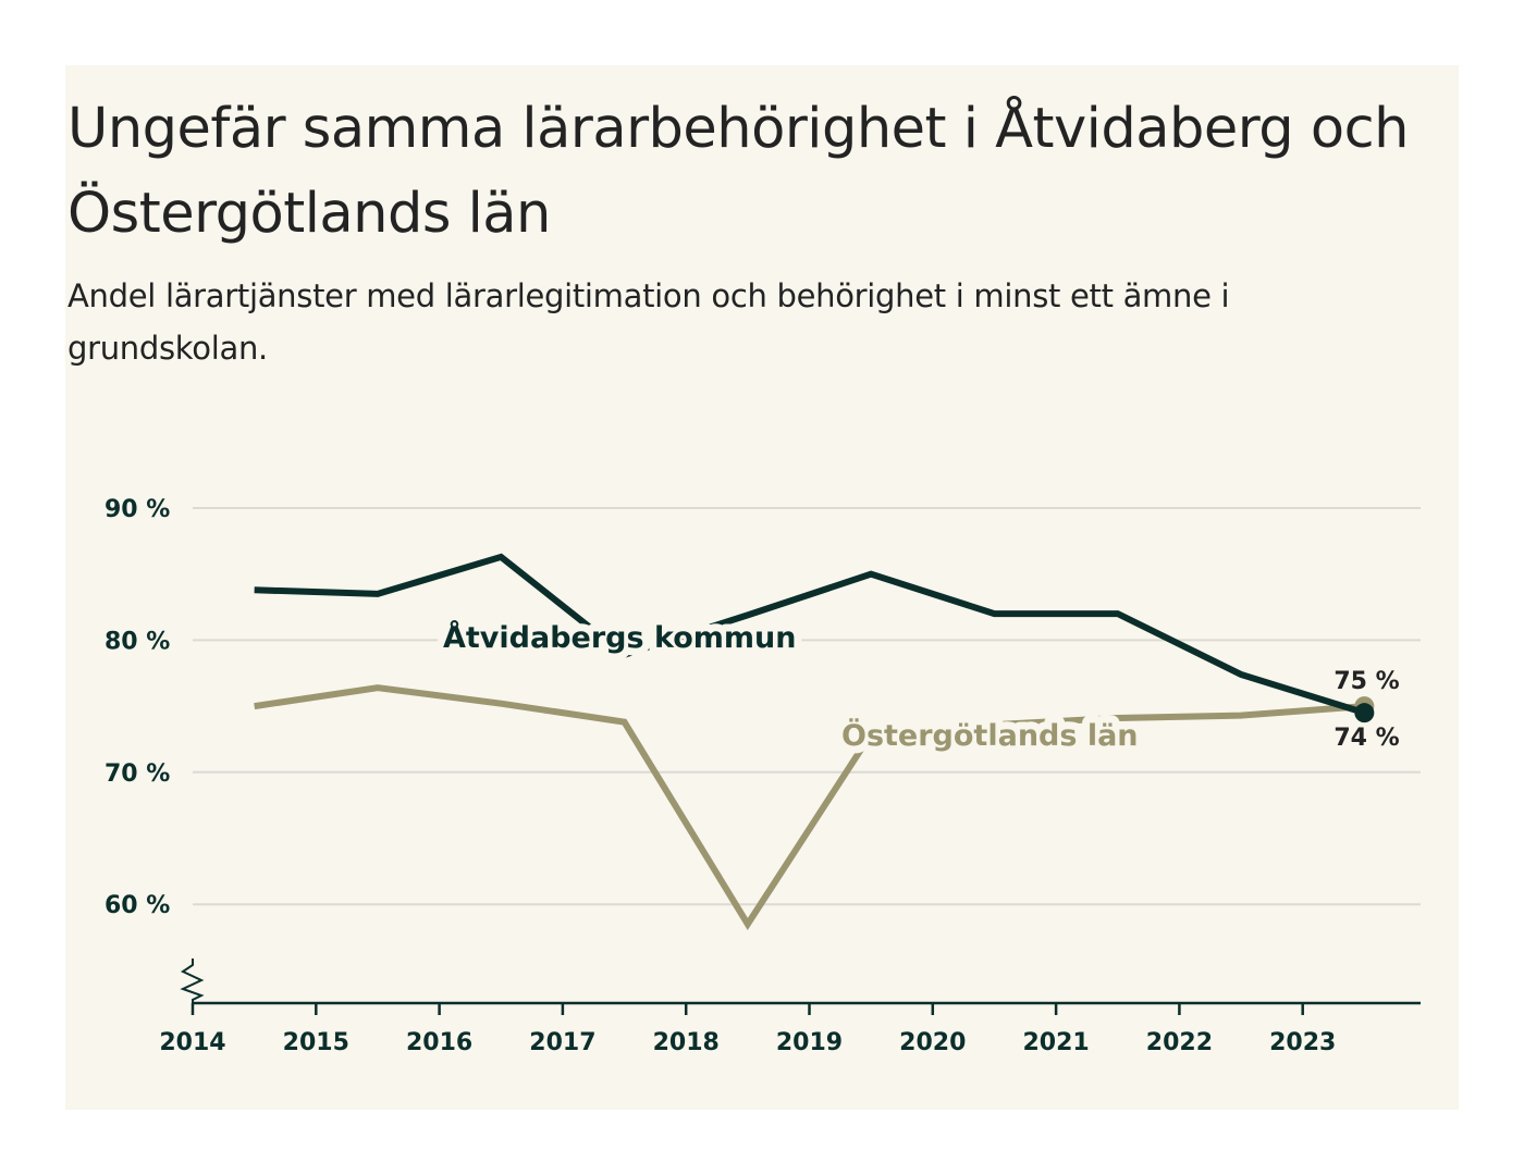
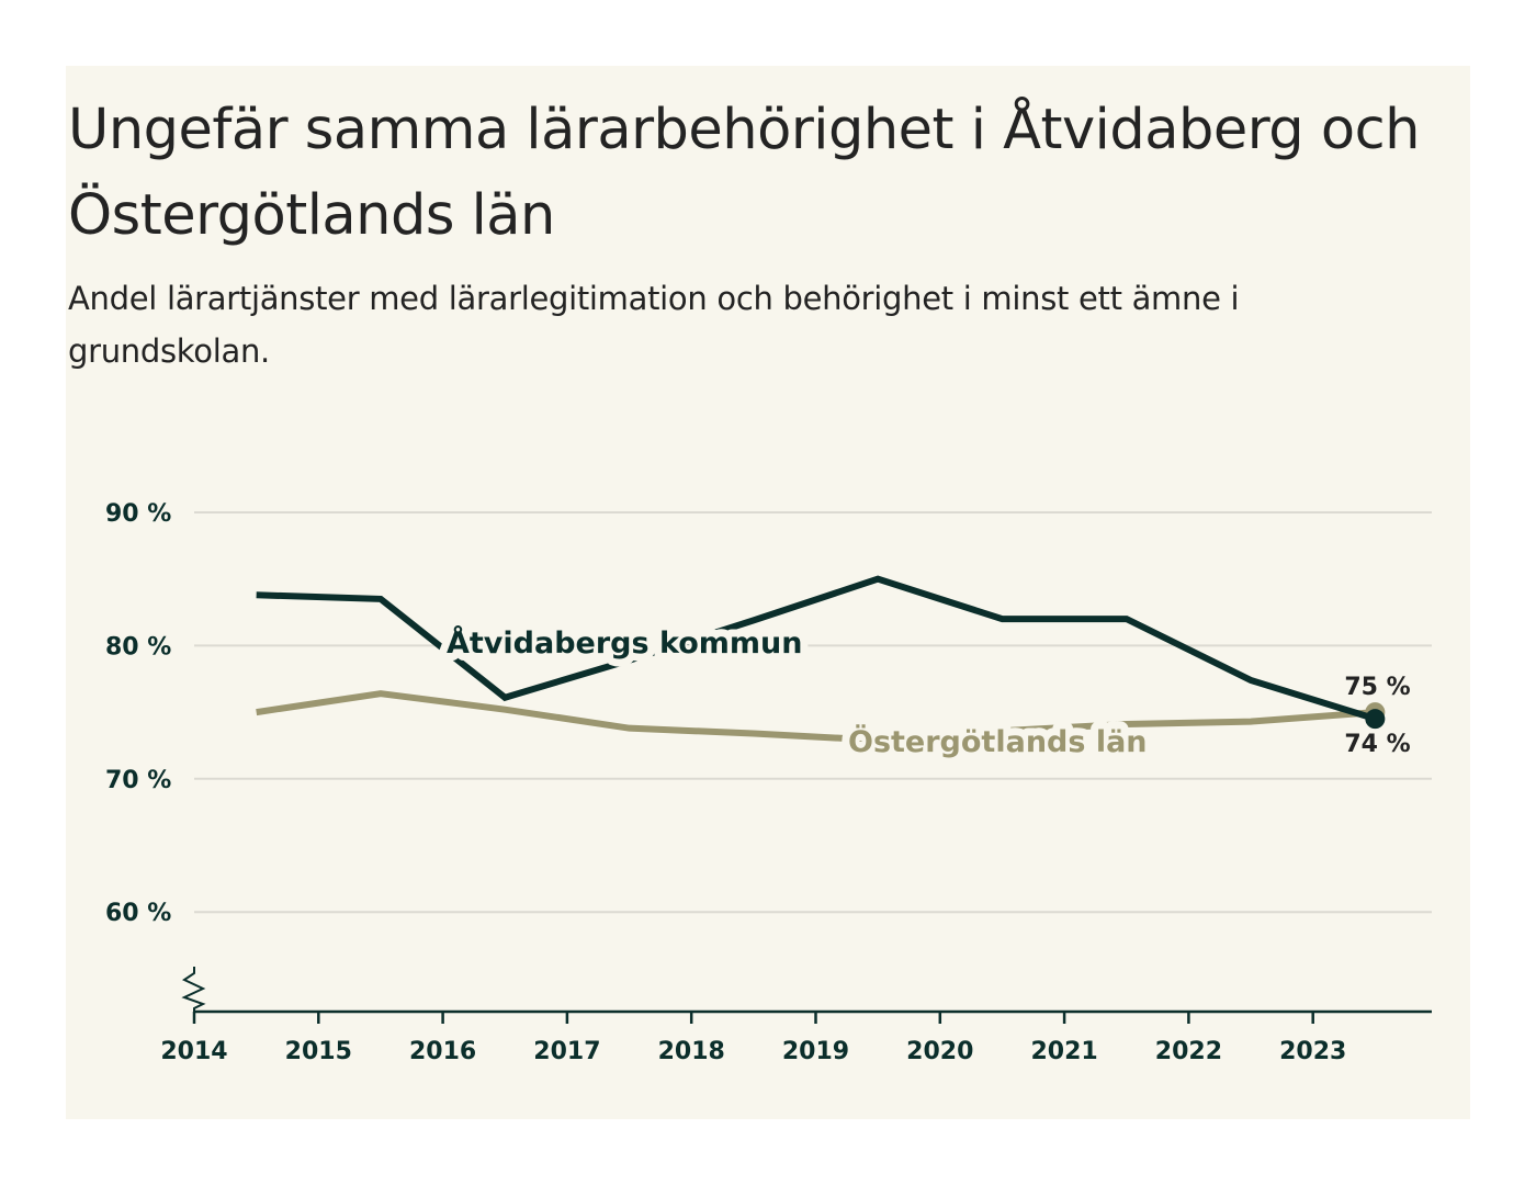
Åtvidabergs kommun/2016: 86.3% -> 76.1%
Östergötlands län/2018: 58.5% -> 73.4%
